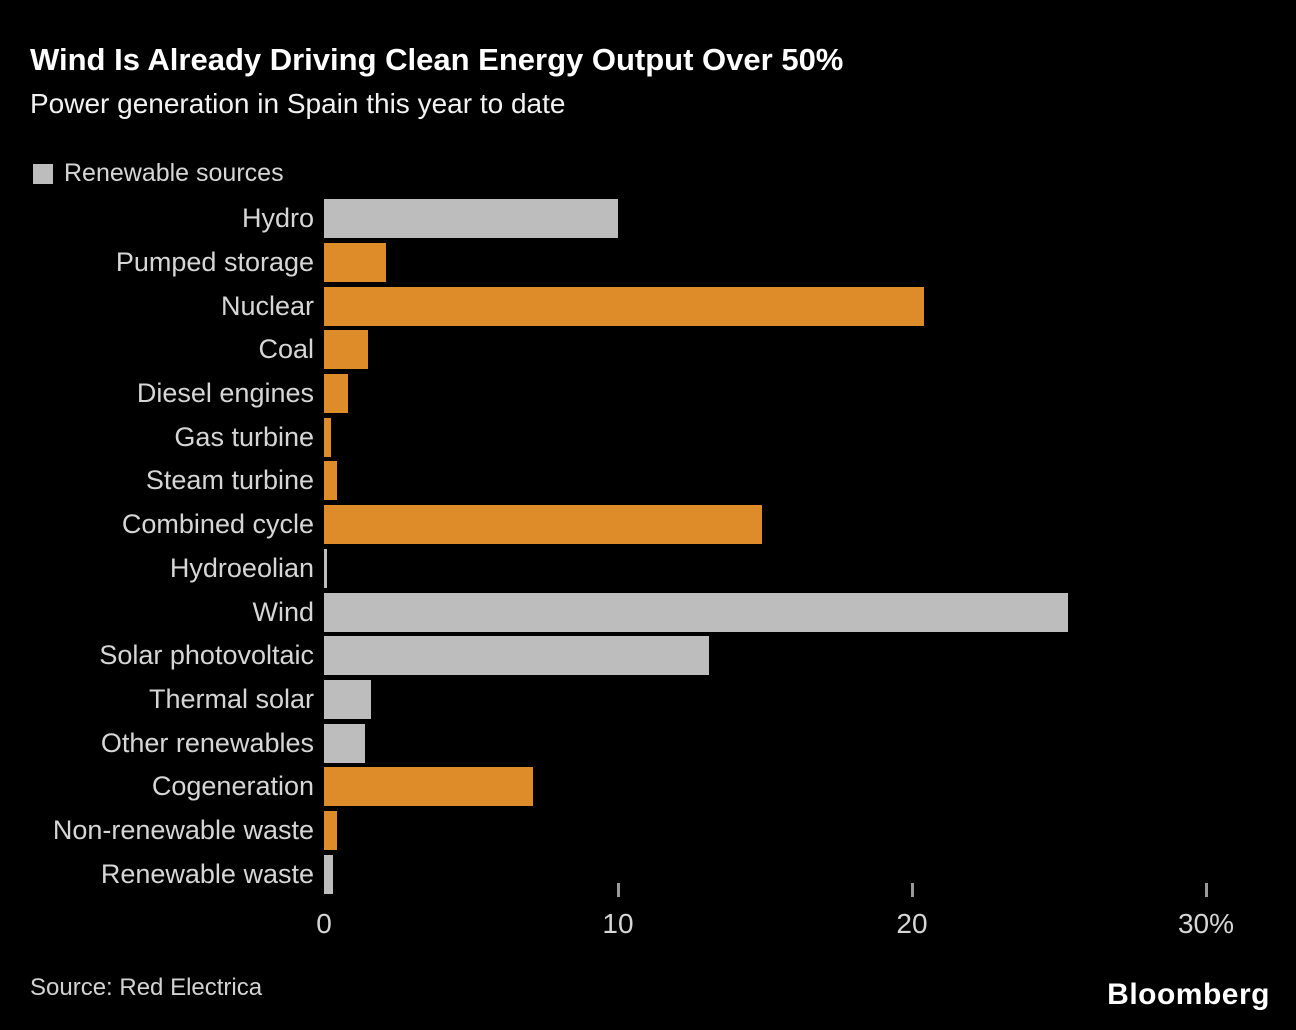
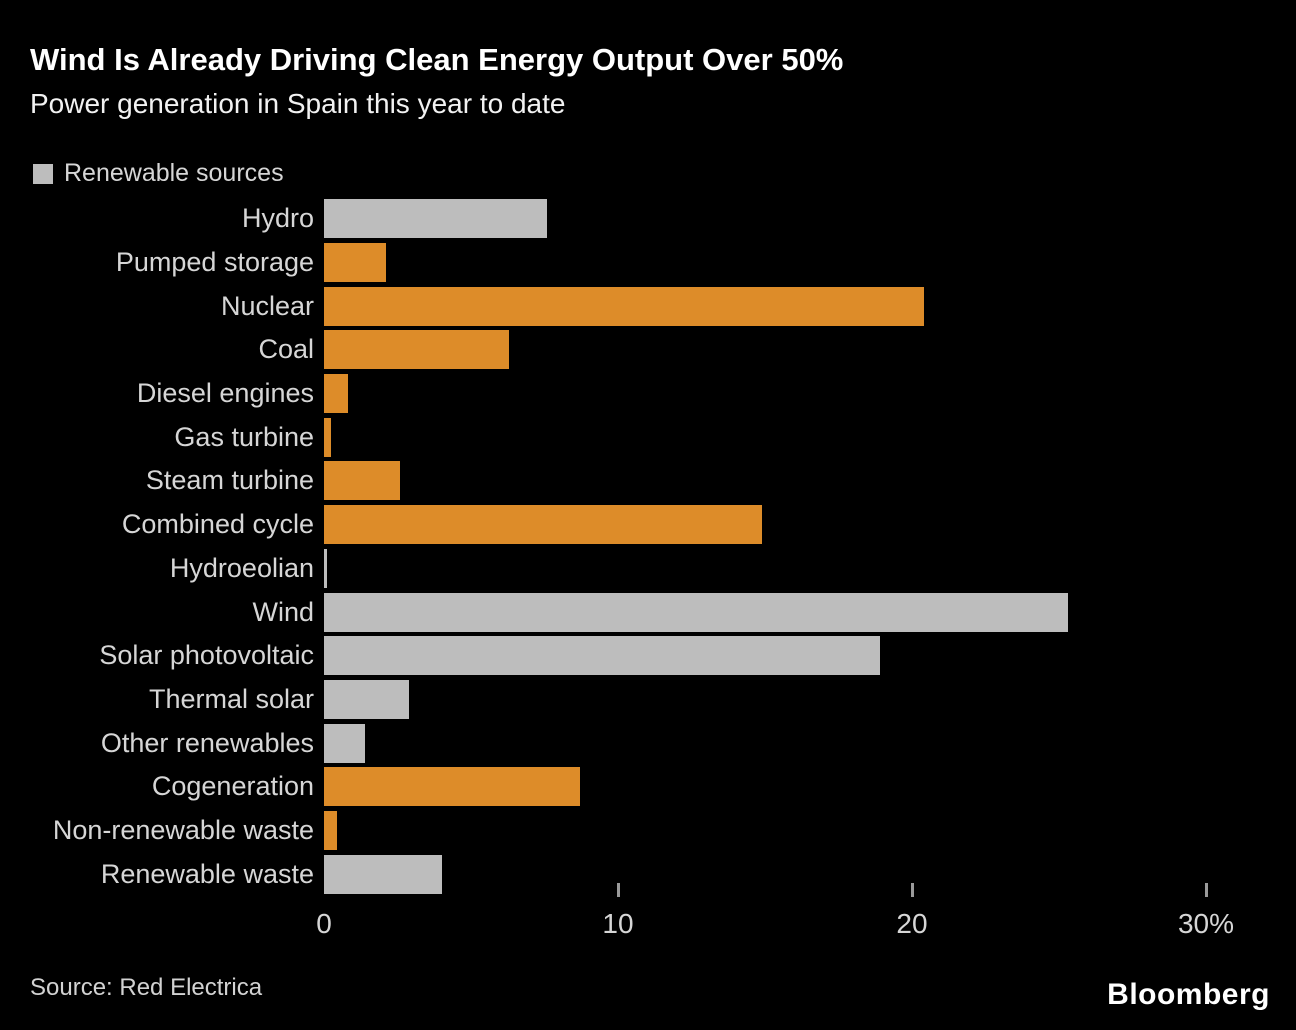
Hydro: 10.0% -> 7.6%
Coal: 1.5% -> 6.3%
Steam turbine: 0.5% -> 2.6%
Solar photovoltaic: 13.1% -> 18.9%
Thermal solar: 1.6% -> 2.9%
Cogeneration: 7.1% -> 8.7%
Renewable waste: 0.3% -> 4.0%
